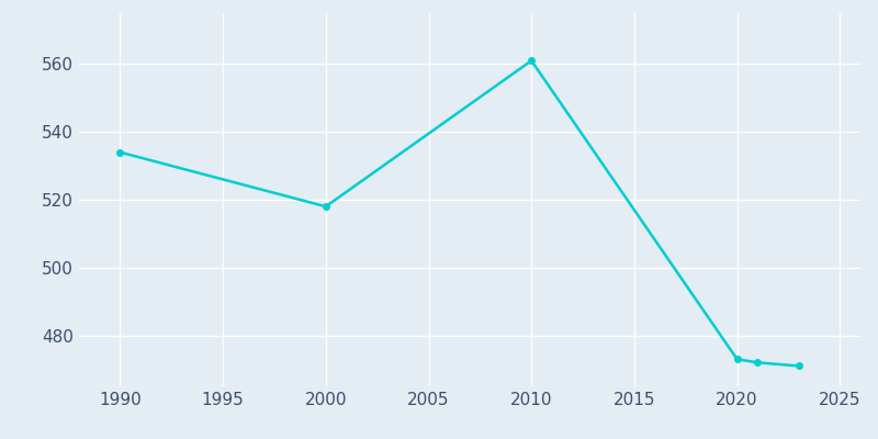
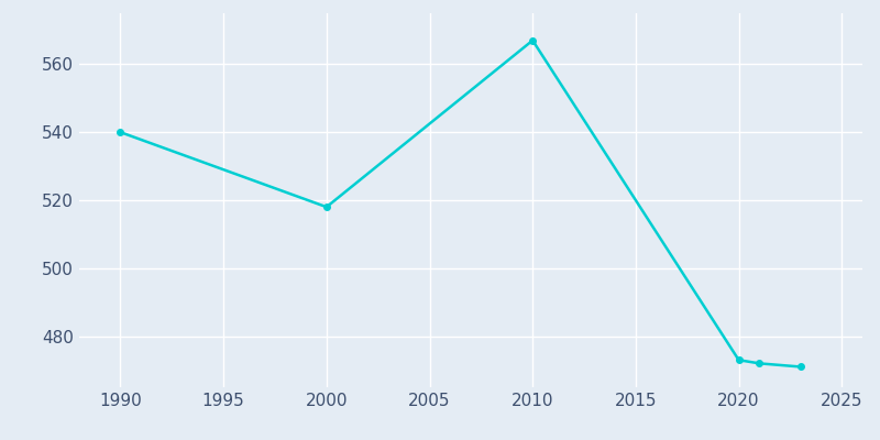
1990: 534 -> 540
2010: 561 -> 567
